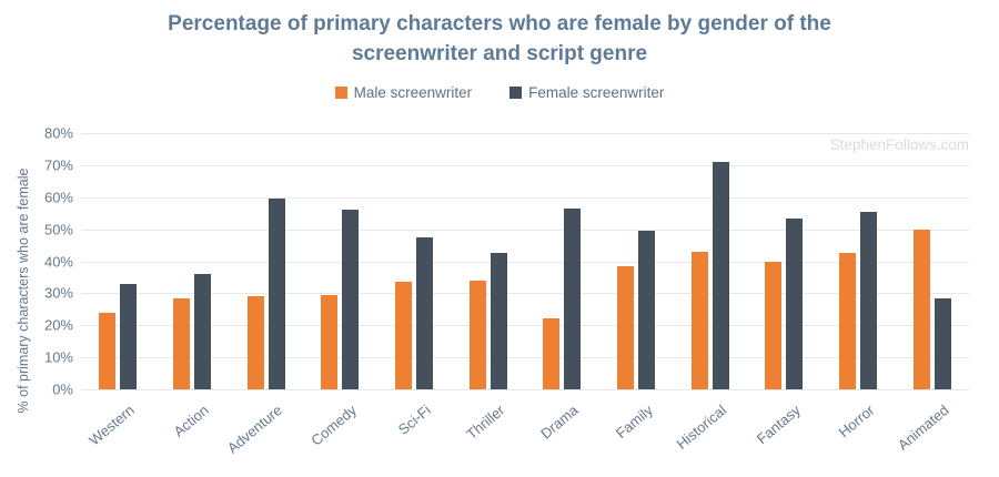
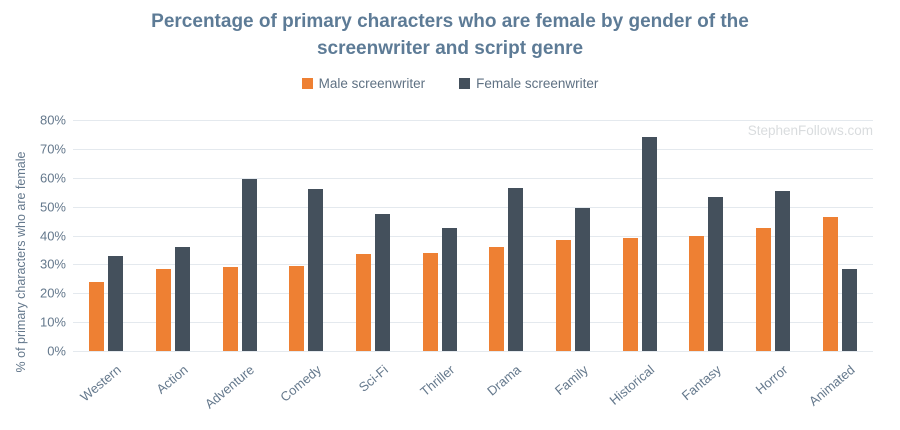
Male screenwriter/Drama: 22% -> 36%
Male screenwriter/Historical: 43% -> 39%
Female screenwriter/Historical: 71% -> 74%
Male screenwriter/Animated: 50% -> 46%
